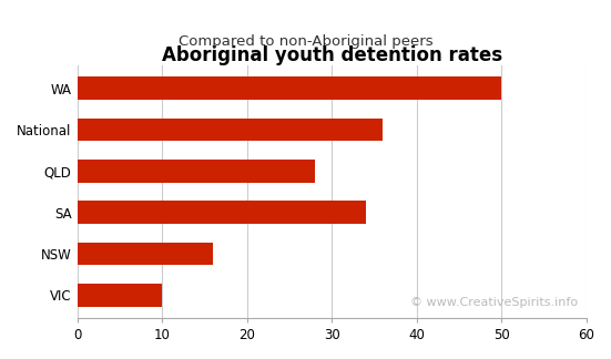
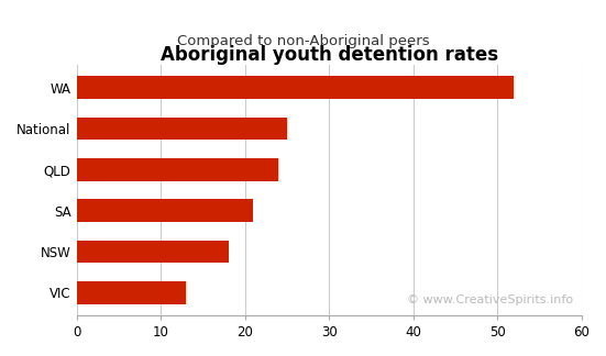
WA: 50 -> 52
National: 36 -> 25
QLD: 28 -> 24
SA: 34 -> 21
NSW: 16 -> 18
VIC: 10 -> 13
